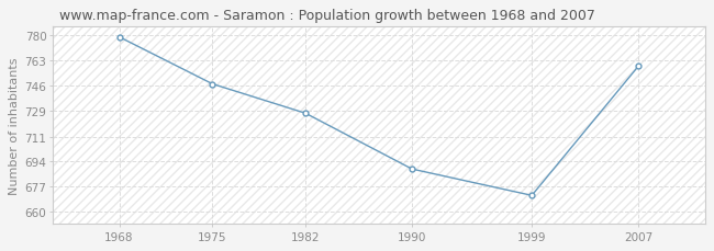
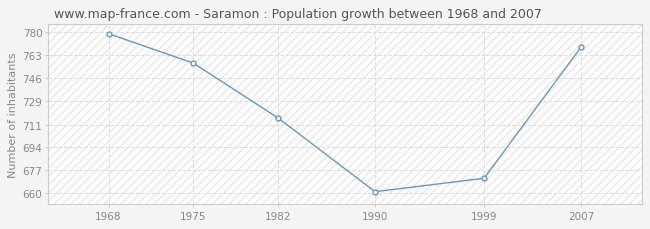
1975: 747 -> 757
1982: 727 -> 716
1990: 689 -> 661
2007: 759 -> 769
